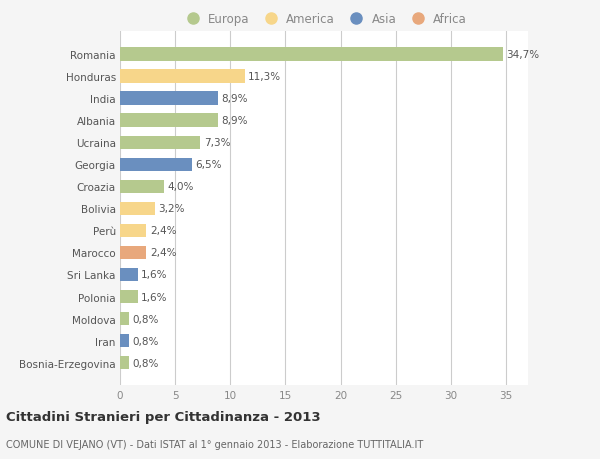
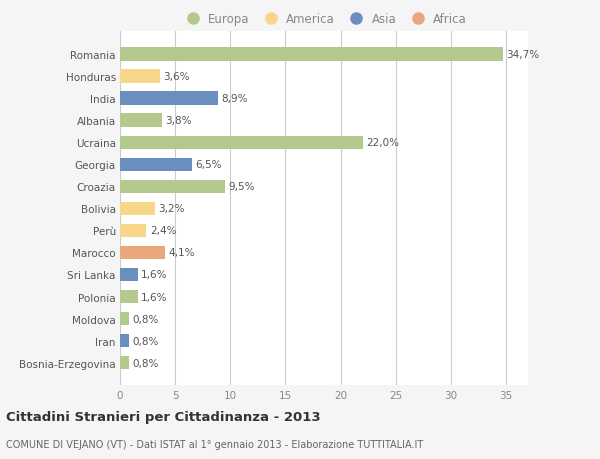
Honduras: 11,3% -> 3,6%
Albania: 8,9% -> 3,8%
Ucraina: 7,3% -> 22,0%
Croazia: 4,0% -> 9,5%
Marocco: 2,4% -> 4,1%
